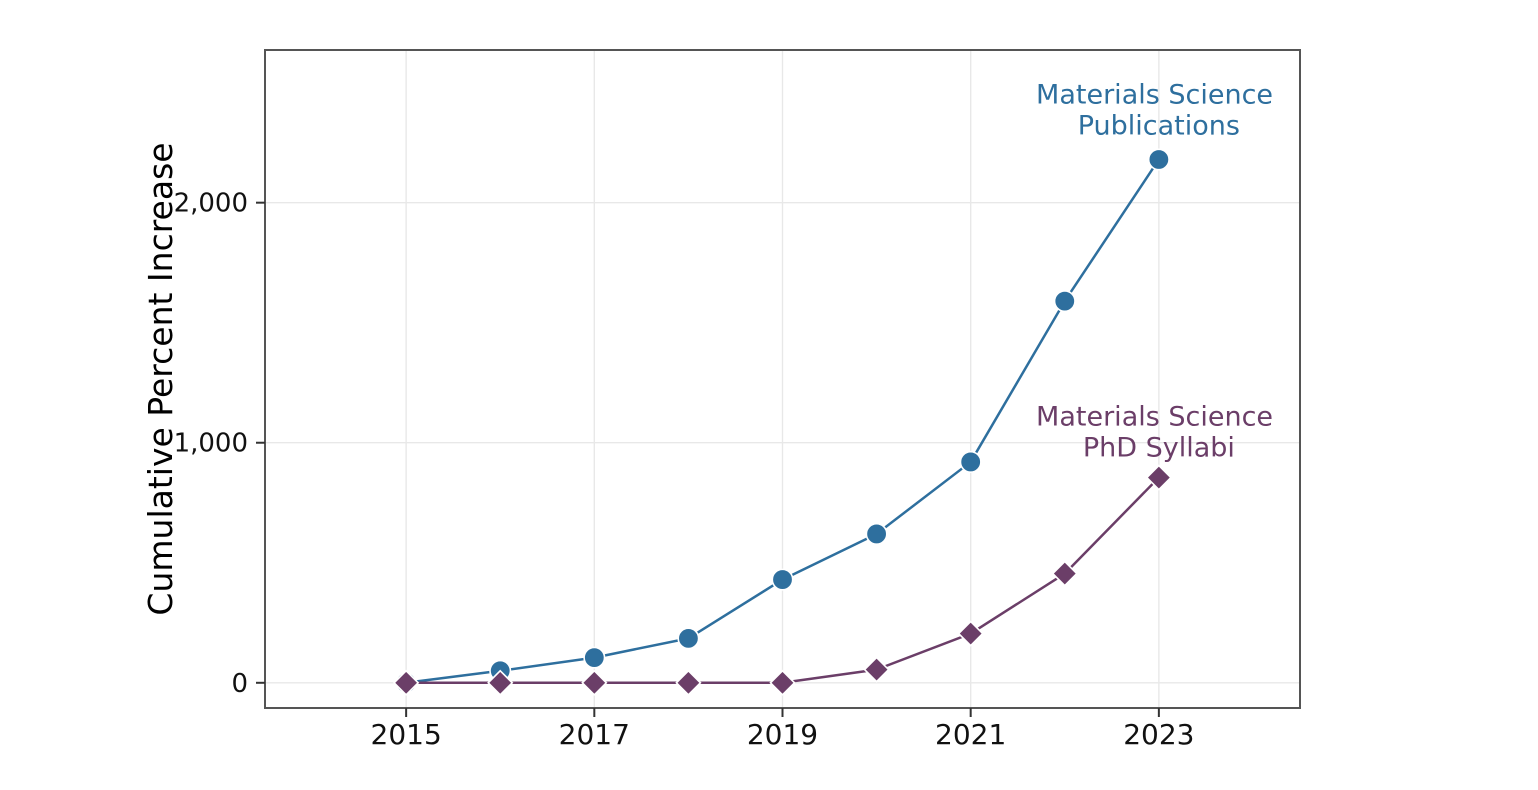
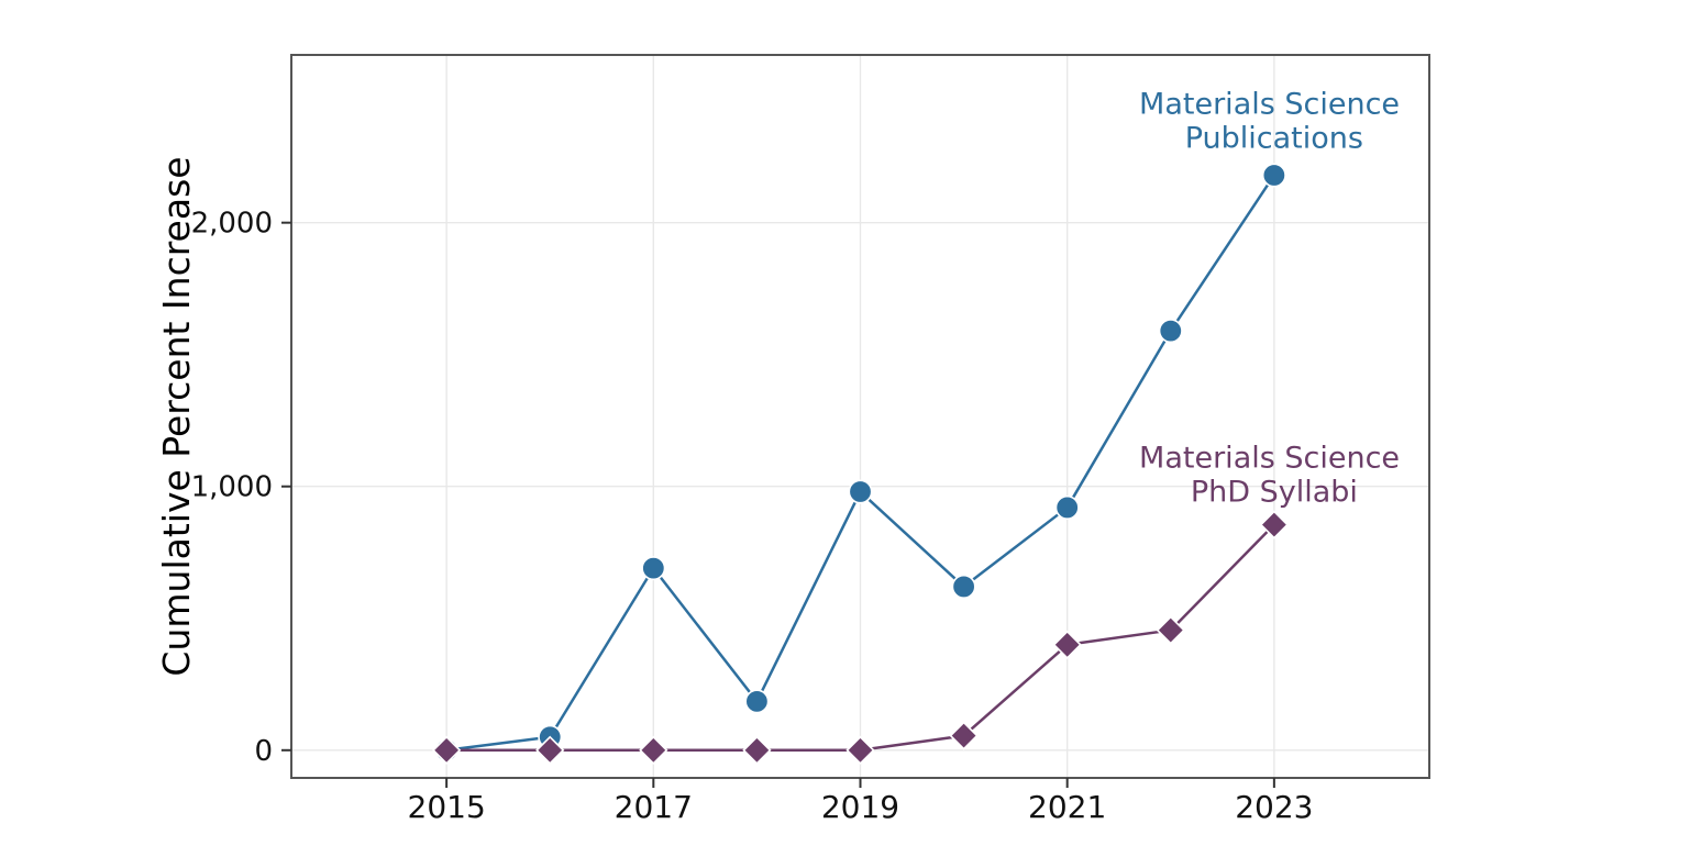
Materials Science Publications/2017: 100 -> 690
Materials Science Publications/2019: 430 -> 980
Materials Science PhD Syllabi/2021: 200 -> 400
